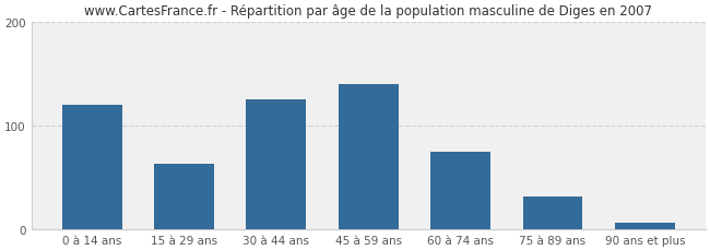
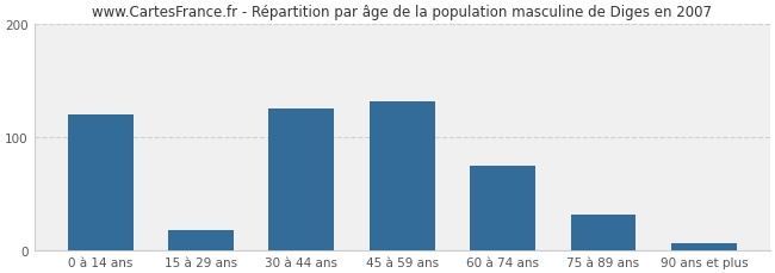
15 à 29 ans: 63 -> 18
45 à 59 ans: 140 -> 132
